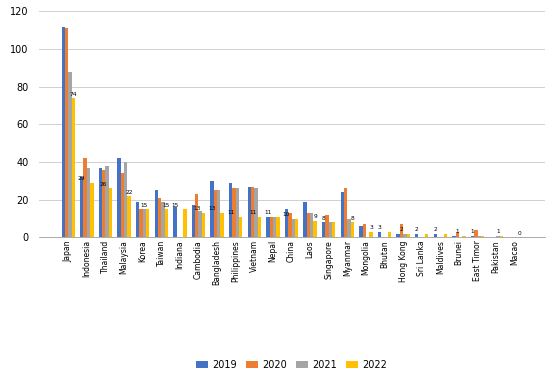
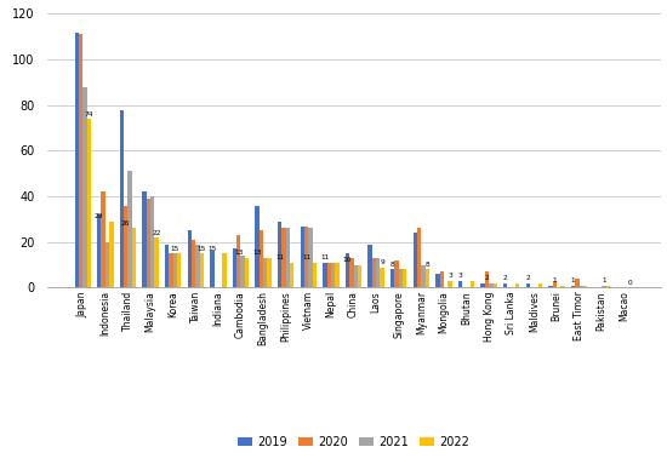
2021/Indonesia: 37 -> 20
2019/Thailand: 37 -> 78
2021/Thailand: 38 -> 51
2020/Malaysia: 34 -> 39
2019/Bangladesh: 30 -> 36
2021/Bangladesh: 25 -> 13
